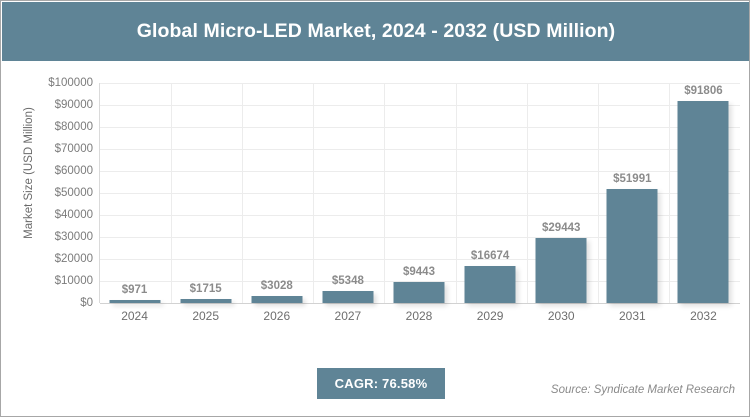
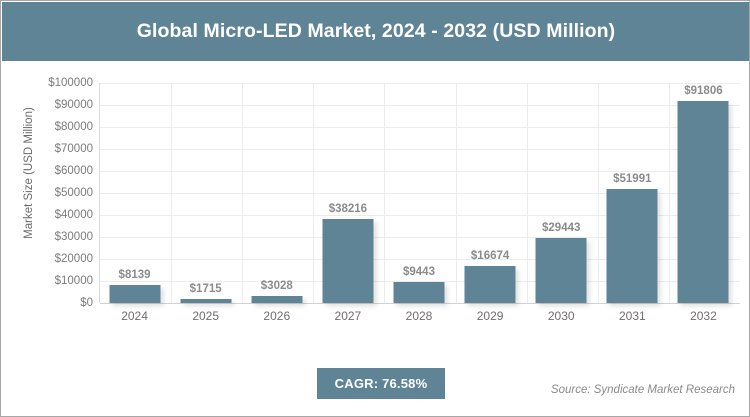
2024: $971 -> $8139
2027: $5348 -> $38216
